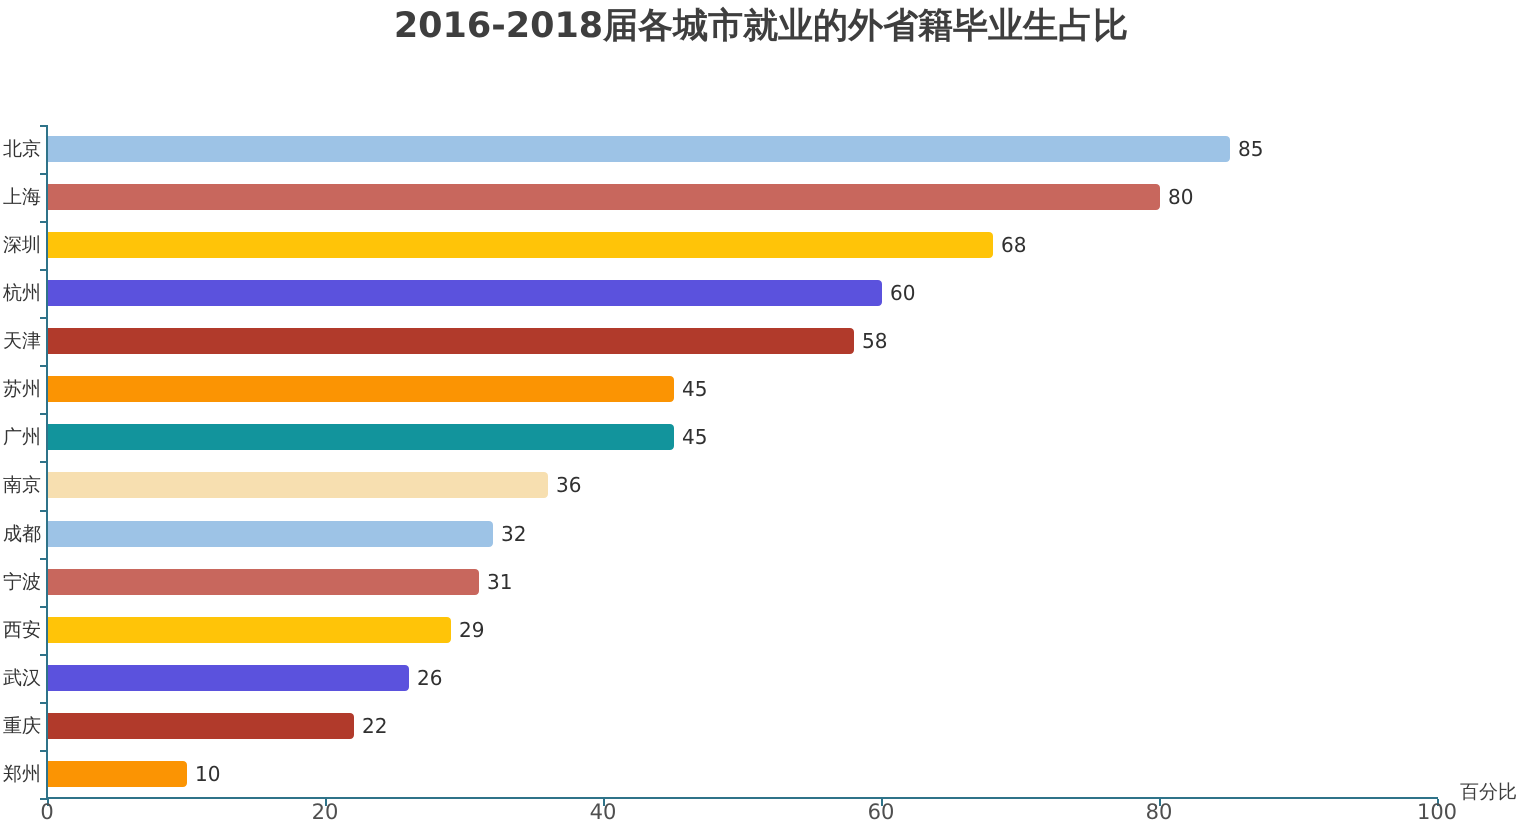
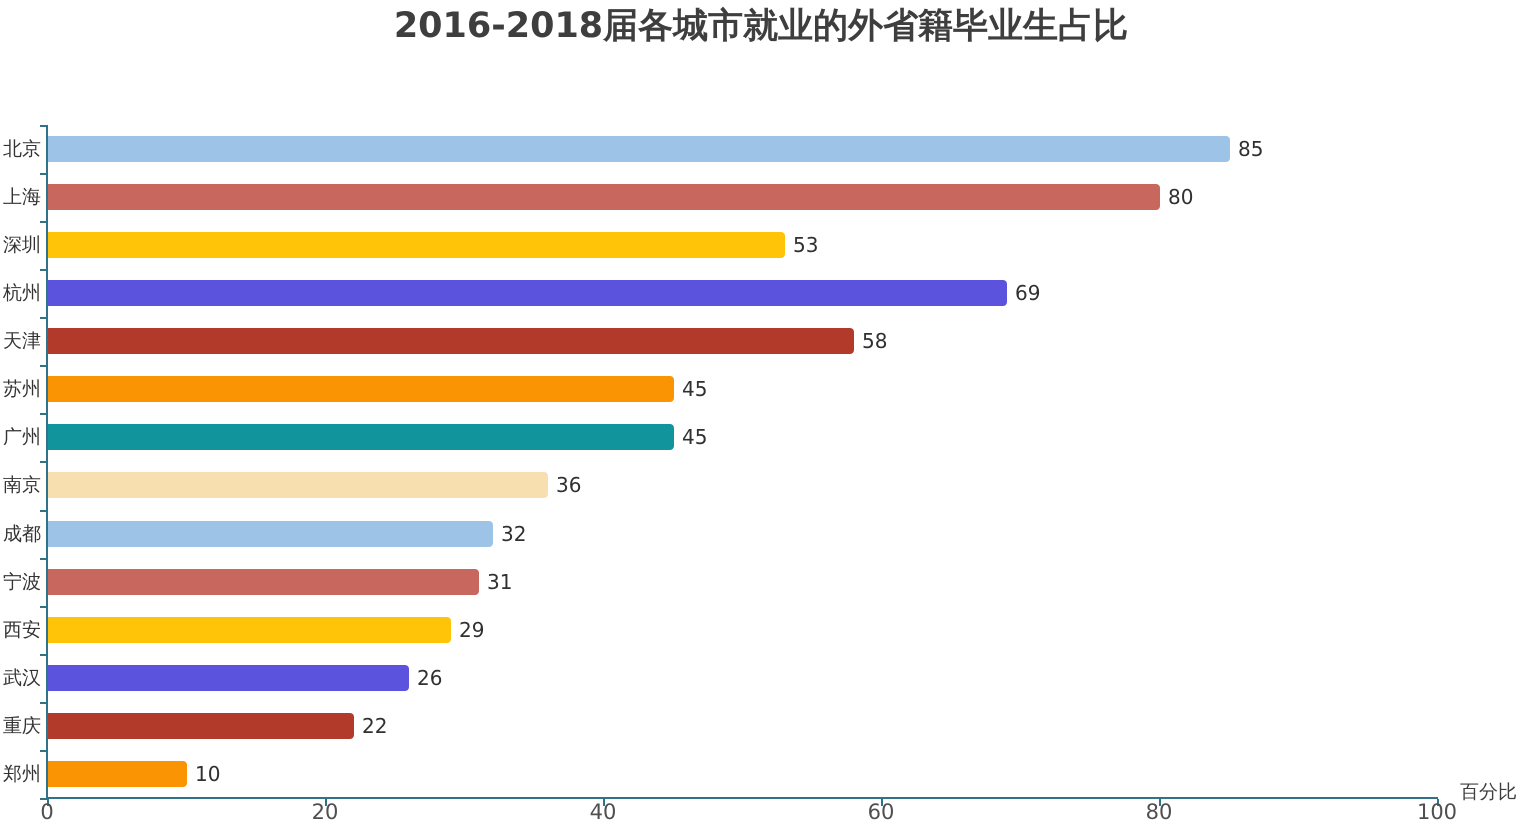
深圳: 68 -> 53
杭州: 60 -> 69
